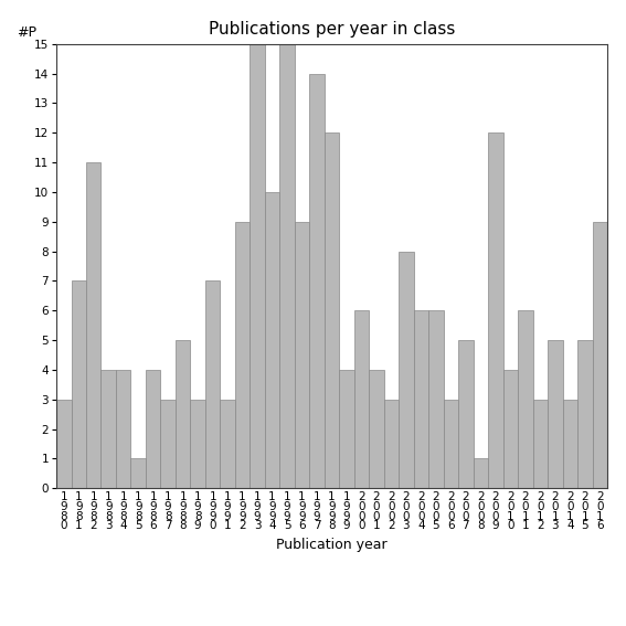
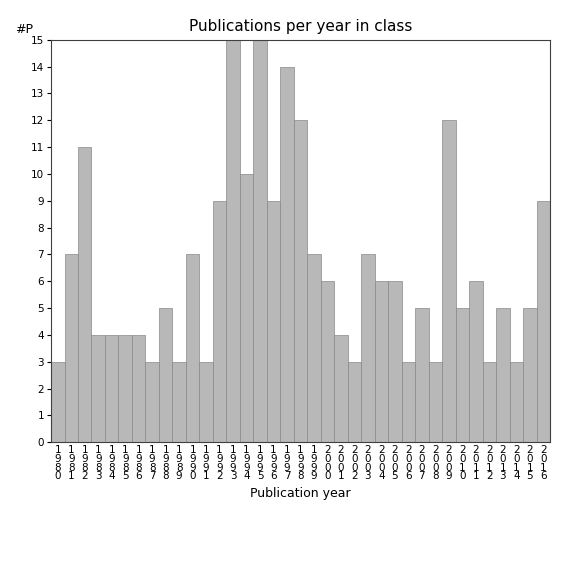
1 9 8 5: 1 -> 4
1 9 9 9: 4 -> 7
2 0 0 3: 8 -> 7
2 0 0 8: 1 -> 3
2 0 1 0: 4 -> 5
